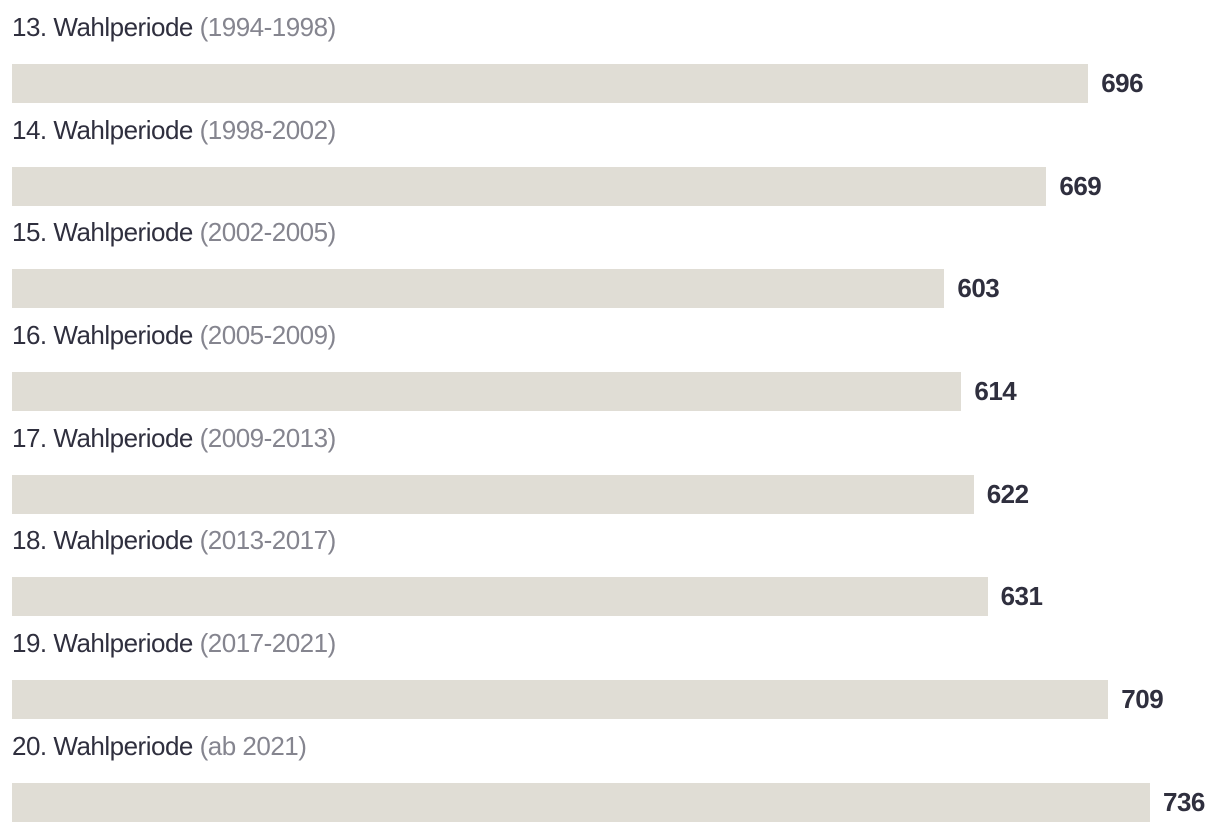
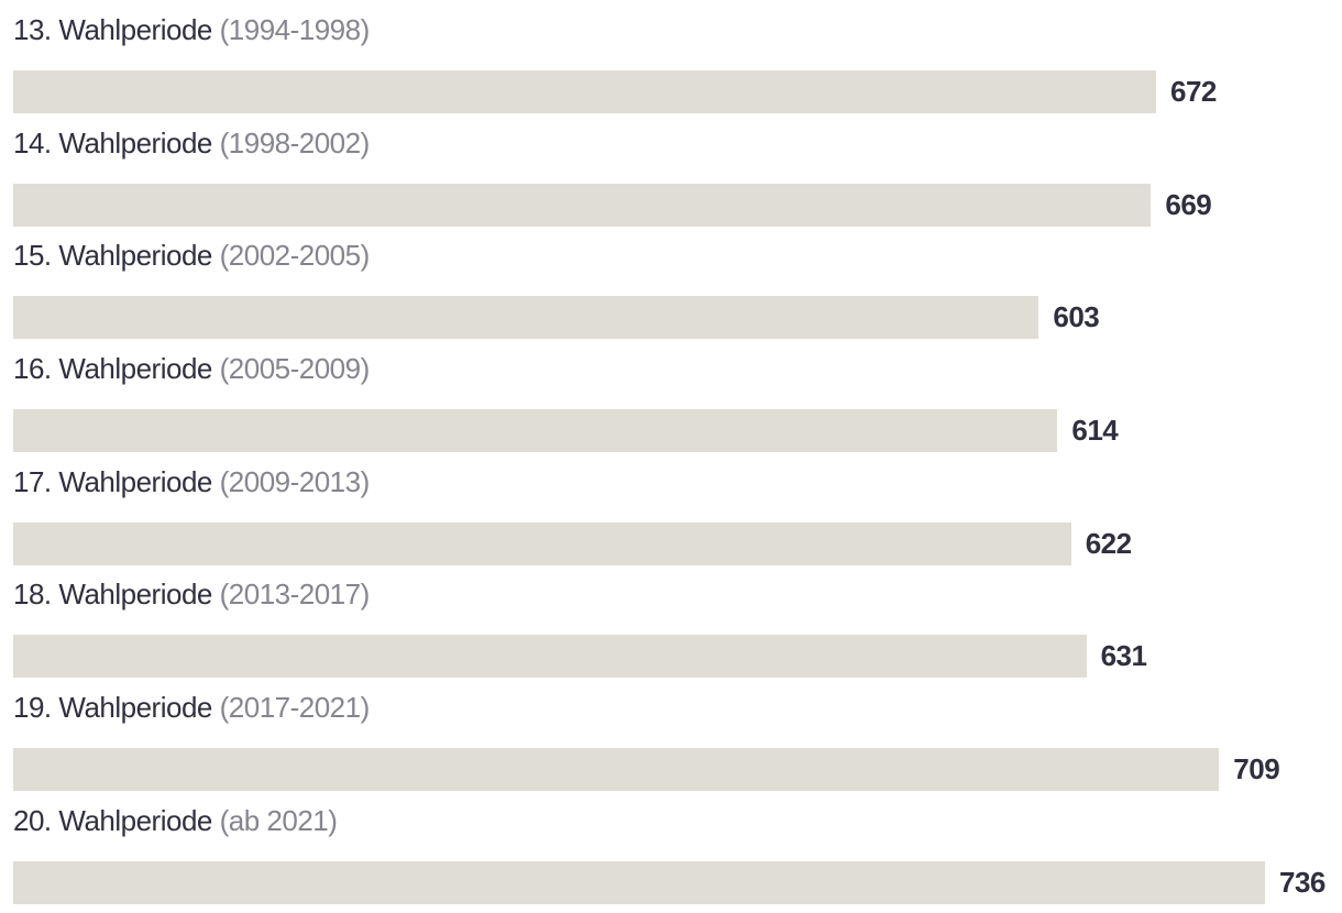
13. Wahlperiode: 696 -> 672
